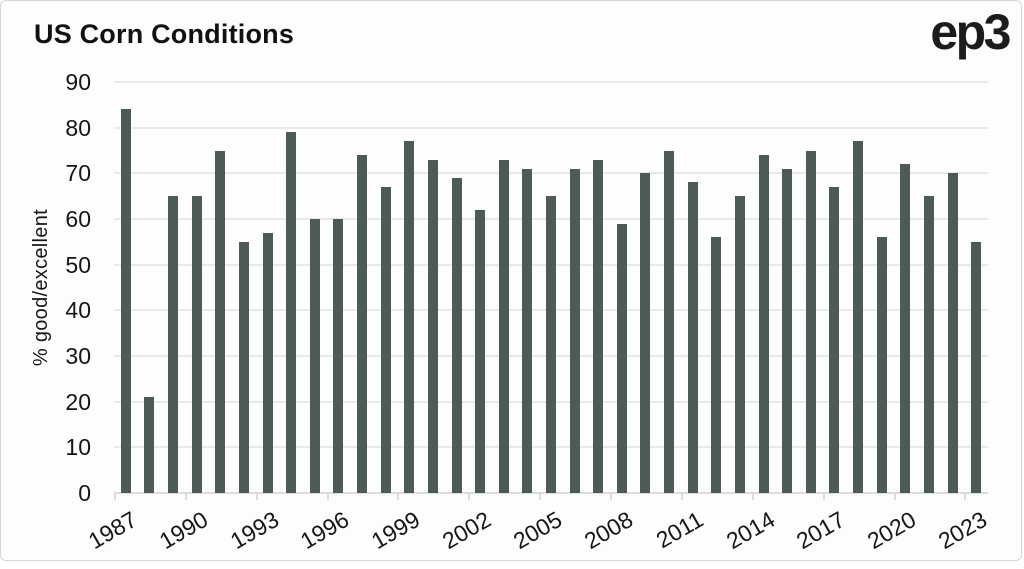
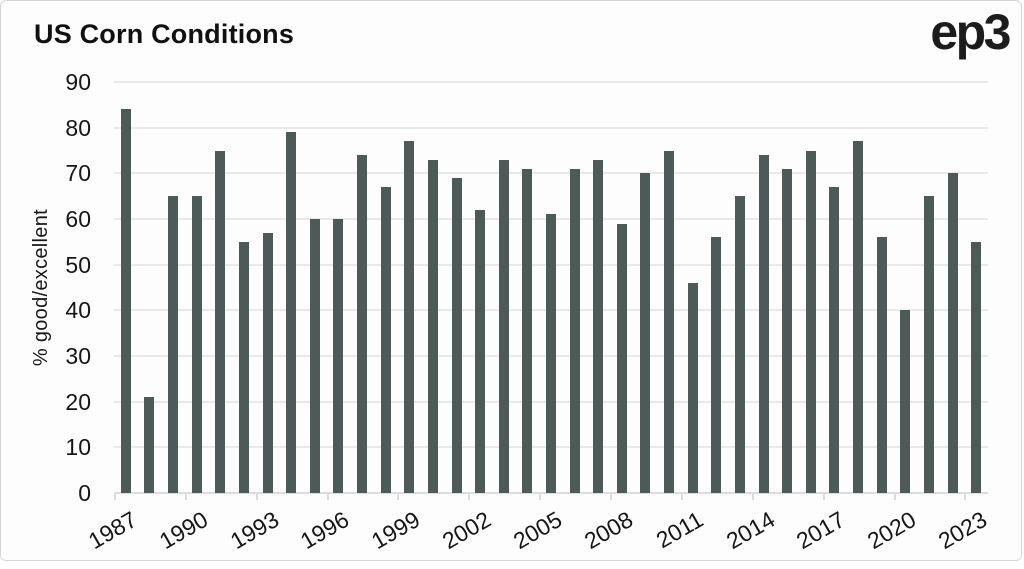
2005: 65 -> 61
2011: 68 -> 46
2020: 72 -> 40
